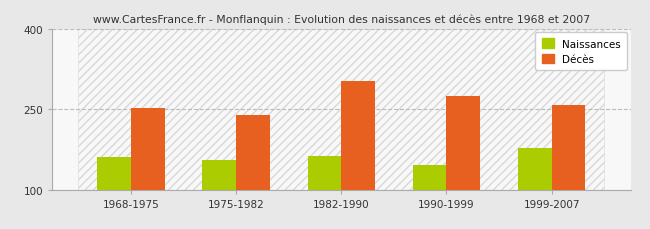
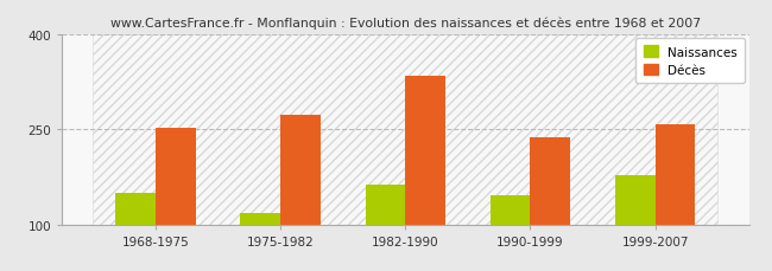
Naissances/1968-1975: 162 -> 150
Naissances/1975-1982: 155 -> 118
Décès/1975-1982: 240 -> 274
Décès/1982-1990: 302 -> 334
Décès/1990-1999: 275 -> 238
